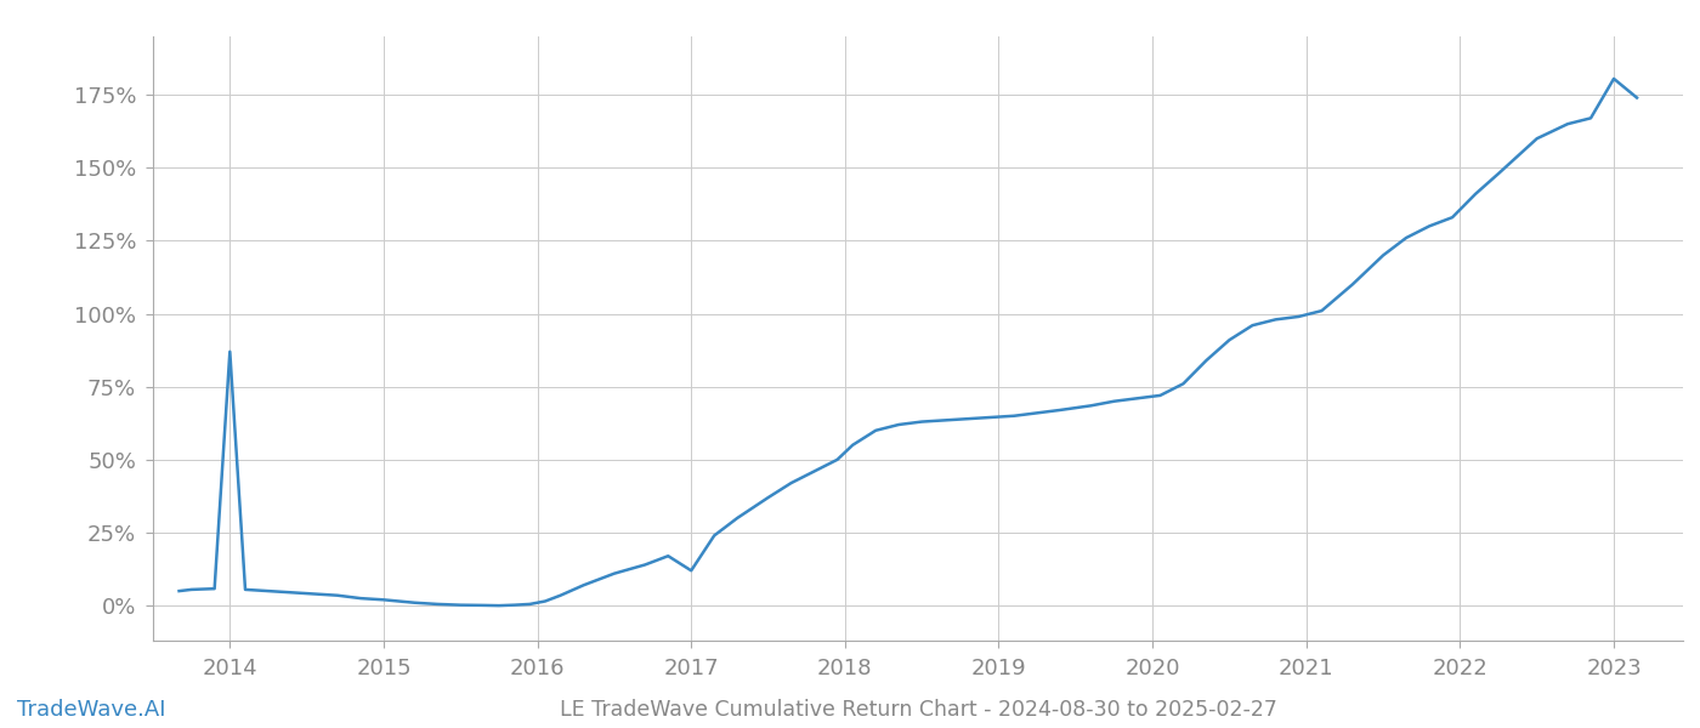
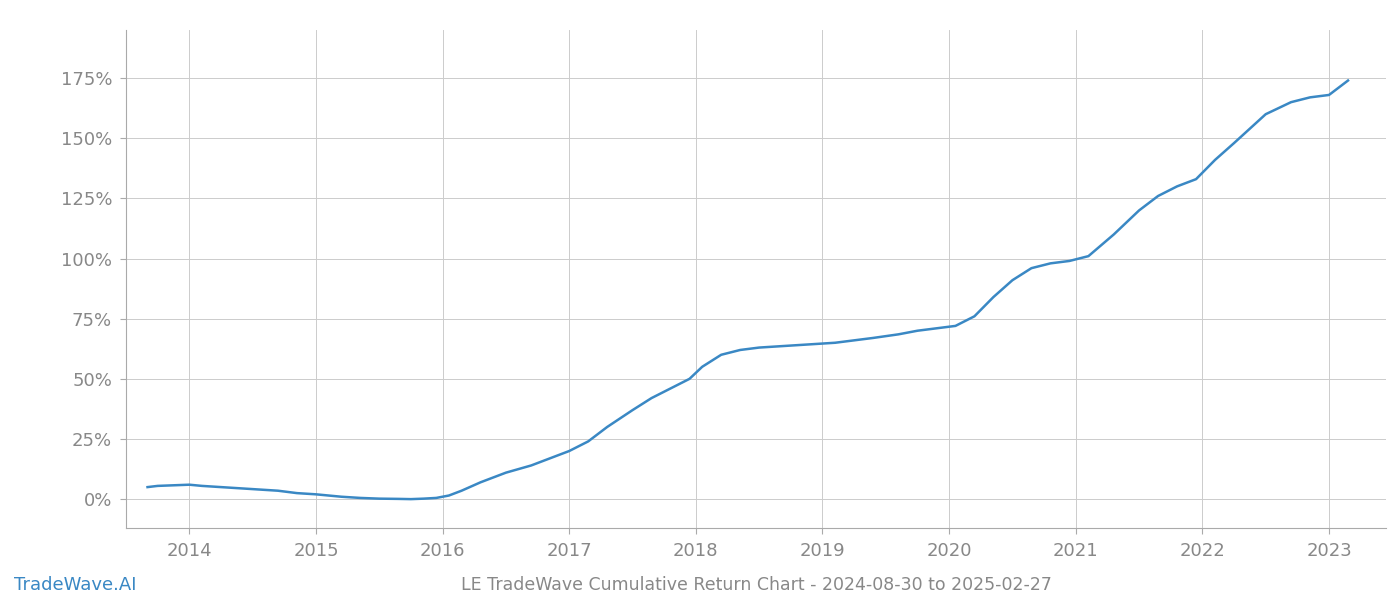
2014: 87.0% -> 6.0%
2017: 12.0% -> 20.0%
2023: 180.5% -> 168.0%
